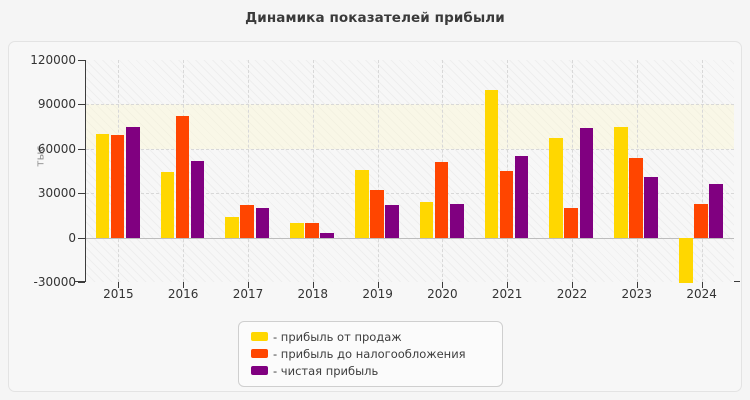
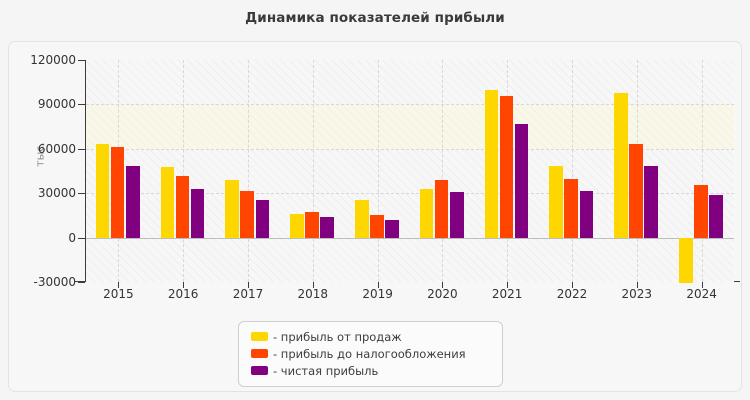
- прибыль от продаж/2015: 70000 -> 63000
- прибыль до налогообложения/2015: 69000 -> 61000
- чистая прибыль/2015: 75000 -> 48000
- прибыль от продаж/2016: 44000 -> 48000
- прибыль до налогообложения/2016: 82000 -> 42000
- чистая прибыль/2016: 52000 -> 33000
- прибыль от продаж/2017: 14000 -> 39000
- прибыль до налогообложения/2017: 22000 -> 32000
- чистая прибыль/2017: 20000 -> 26000
- прибыль от продаж/2018: 10000 -> 16000
- прибыль до налогообложения/2018: 10000 -> 18000
- чистая прибыль/2018: 3000 -> 14000
- прибыль от продаж/2019: 46000 -> 26000
- прибыль до налогообложения/2019: 32000 -> 16000
- чистая прибыль/2019: 22000 -> 12000
- прибыль от продаж/2020: 24000 -> 33000
- прибыль до налогообложения/2020: 51000 -> 39000
- чистая прибыль/2020: 23000 -> 31000
- прибыль до налогообложения/2021: 45000 -> 96000
- чистая прибыль/2021: 55000 -> 77000
- прибыль от продаж/2022: 67000 -> 48000
- прибыль до налогообложения/2022: 20000 -> 40000
- чистая прибыль/2022: 74000 -> 32000
- прибыль от продаж/2023: 75000 -> 98000
- прибыль до налогообложения/2023: 54000 -> 64000
- чистая прибыль/2023: 41000 -> 48000
- прибыль до налогообложения/2024: 23000 -> 36000
- чистая прибыль/2024: 36000 -> 29000
